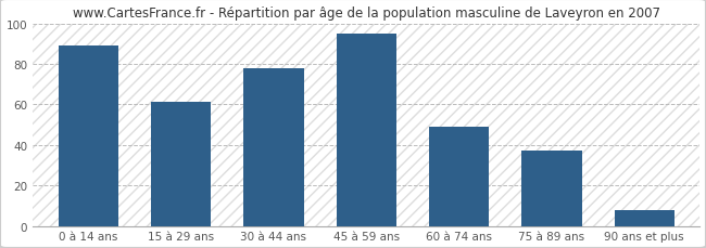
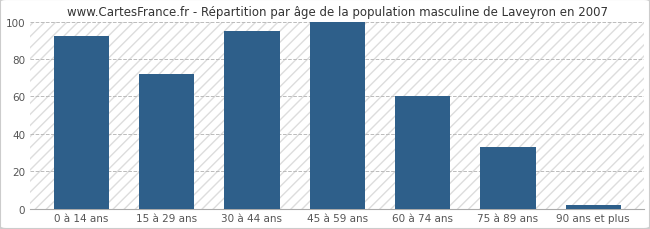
0 à 14 ans: 89 -> 92
15 à 29 ans: 61 -> 72
30 à 44 ans: 78 -> 95
45 à 59 ans: 95 -> 100
60 à 74 ans: 49 -> 60
75 à 89 ans: 37 -> 33
90 ans et plus: 8 -> 2
